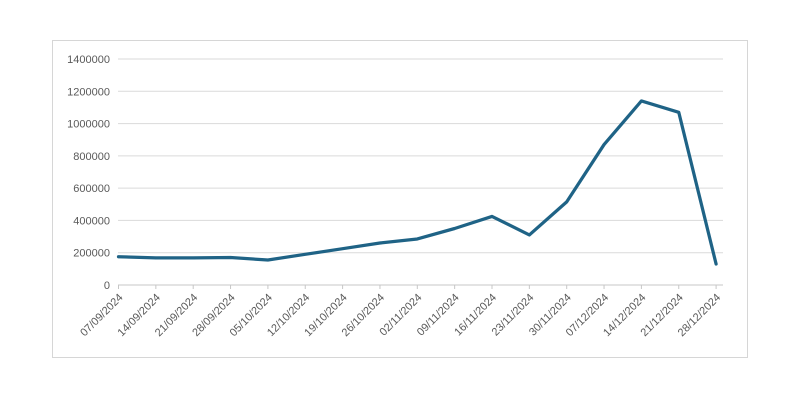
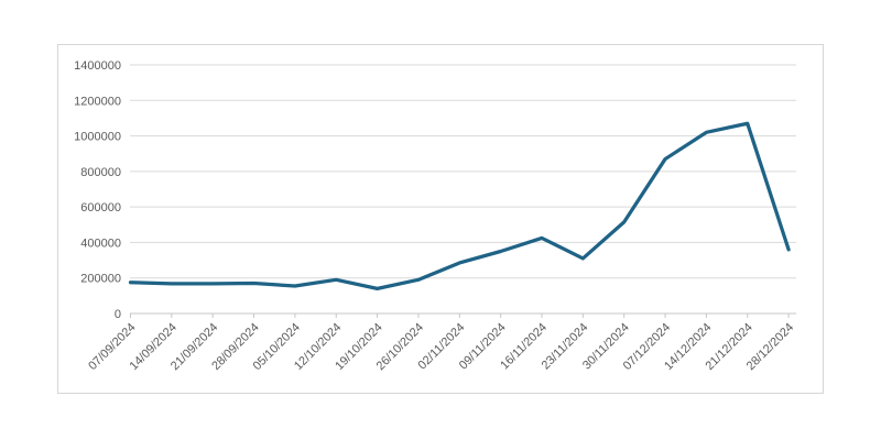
19/10/2024: 220000 -> 140000
26/10/2024: 260000 -> 190000
14/12/2024: 1140000 -> 1020000
28/12/2024: 130000 -> 360000
